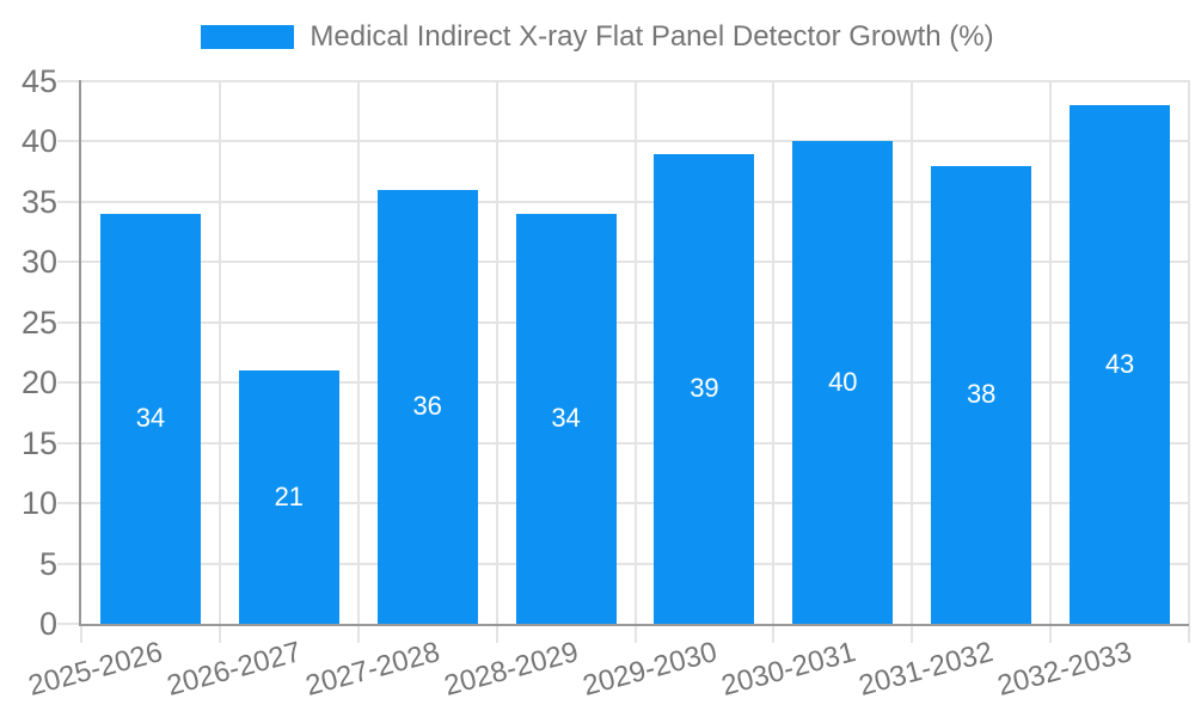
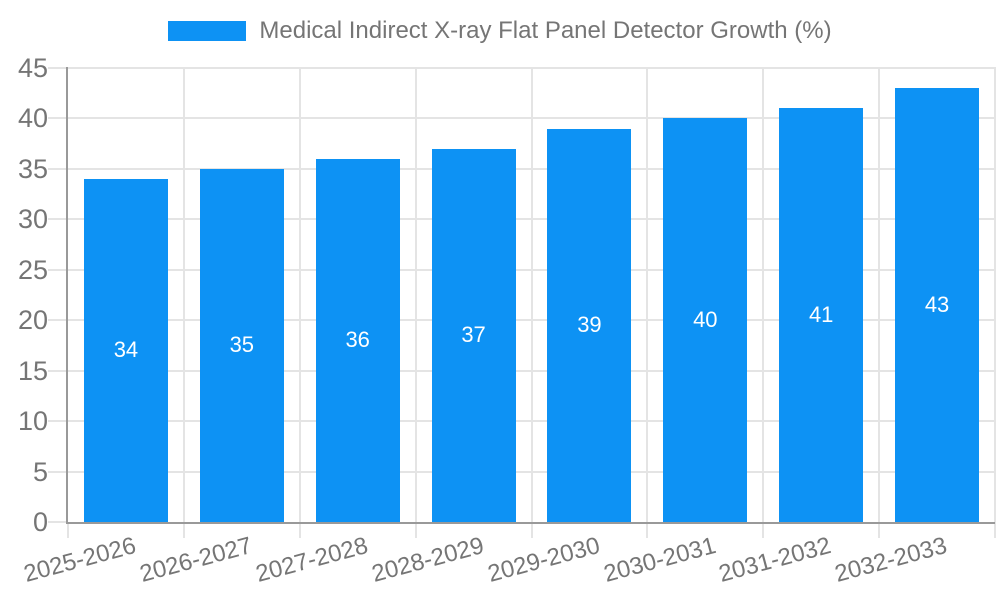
2026-2027: 21 -> 35
2028-2029: 34 -> 37
2031-2032: 38 -> 41
